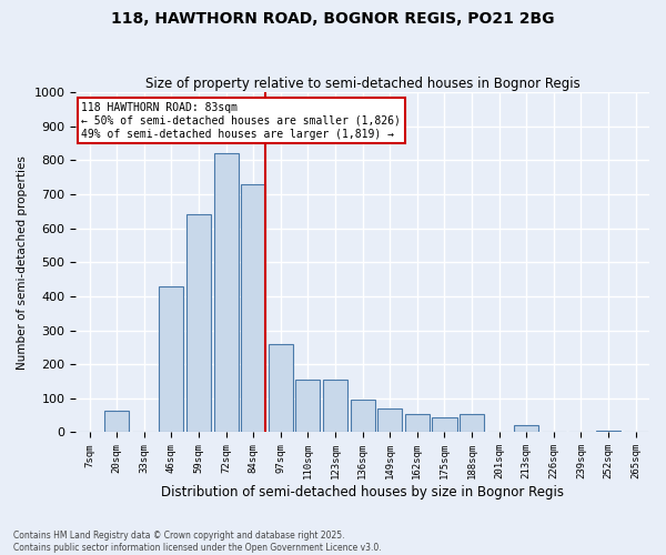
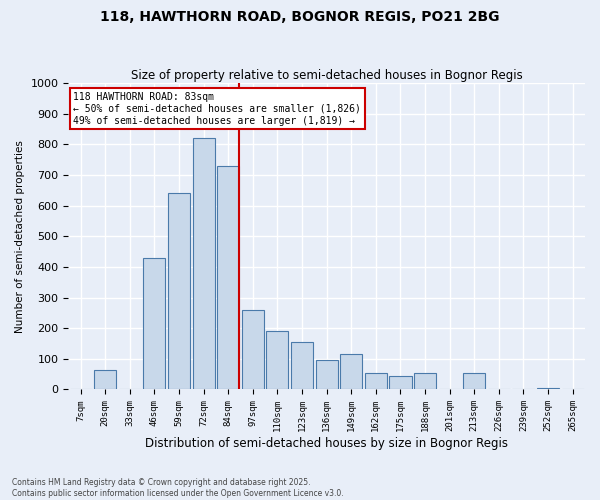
110sqm: 155 -> 190
149sqm: 70 -> 115
213sqm: 20 -> 55
